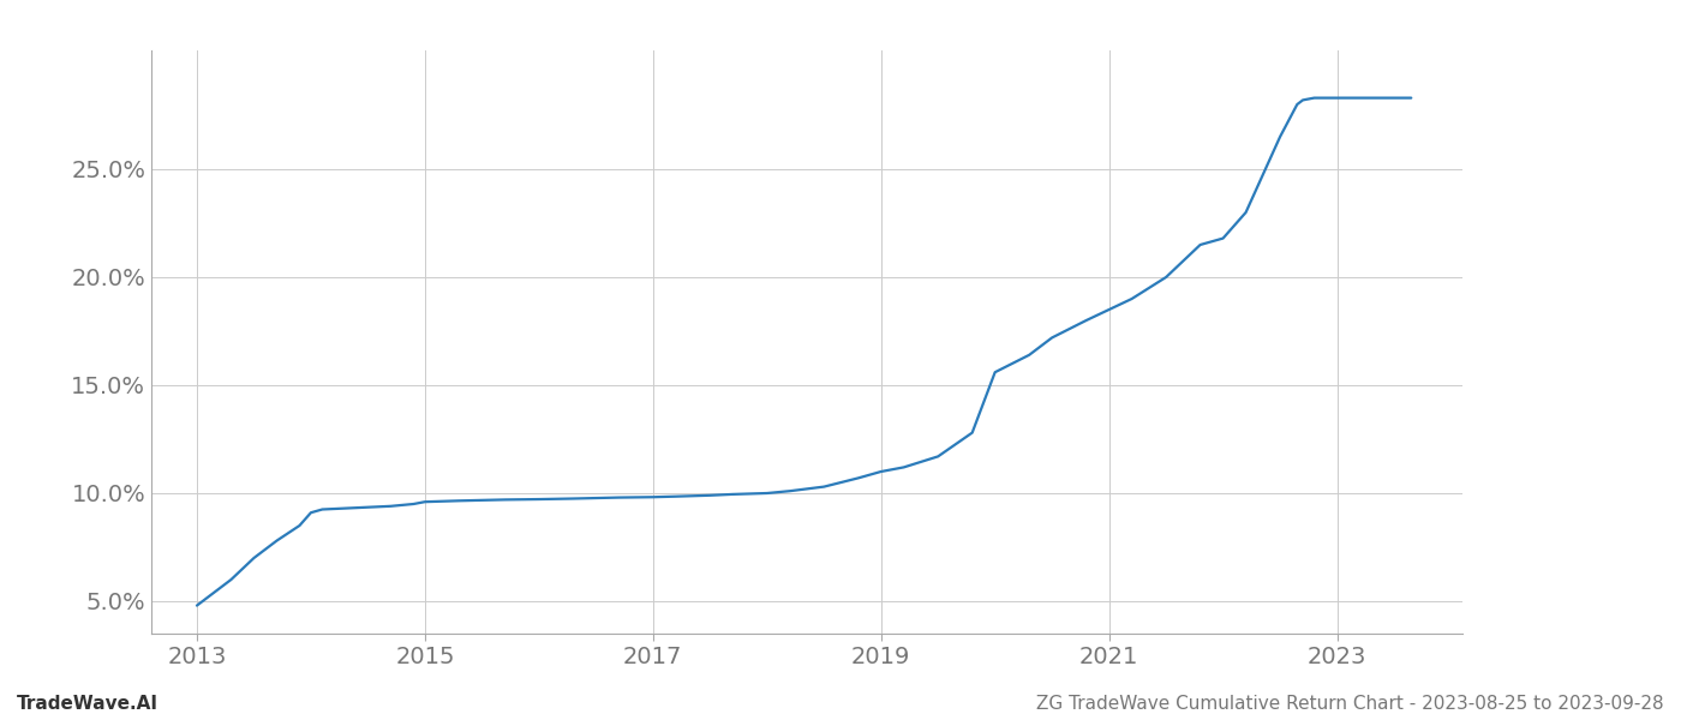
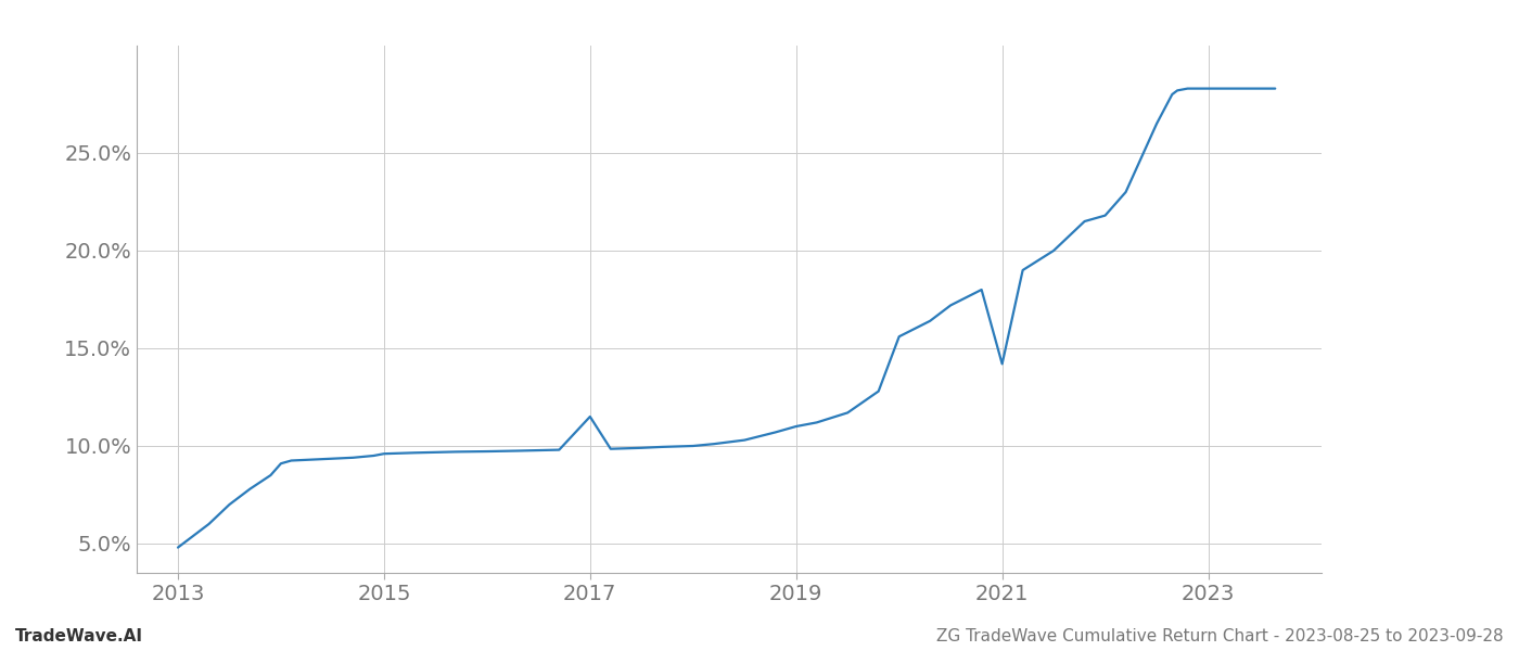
2017: 9.8% -> 11.5%
2021: 18.5% -> 14.2%
